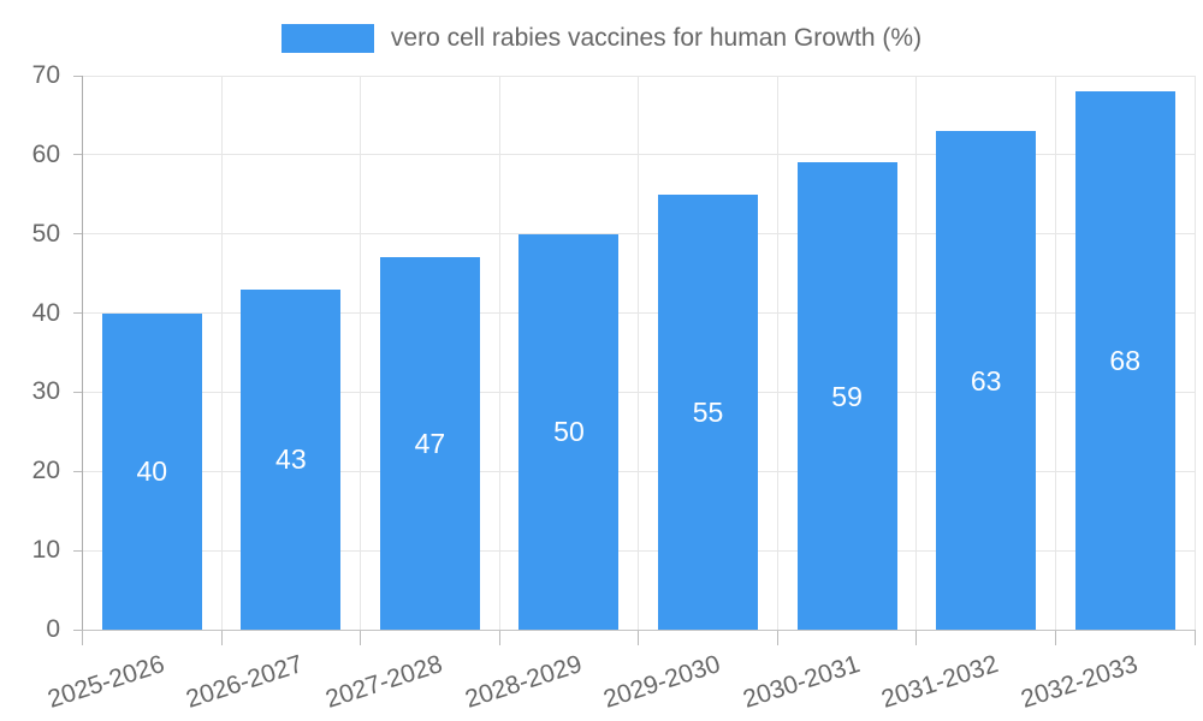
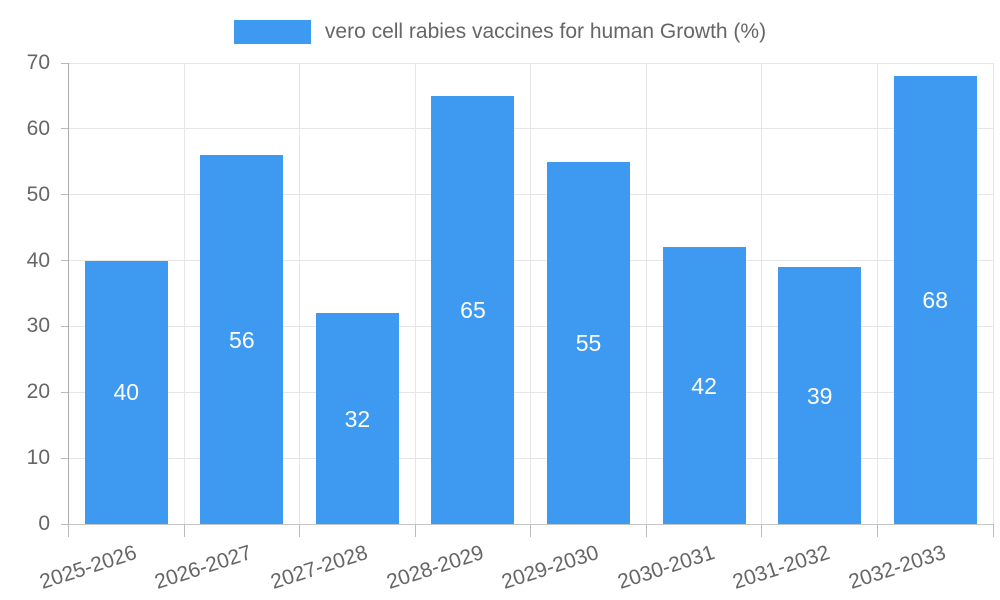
2026-2027: 43 -> 56
2027-2028: 47 -> 32
2028-2029: 50 -> 65
2030-2031: 59 -> 42
2031-2032: 63 -> 39
